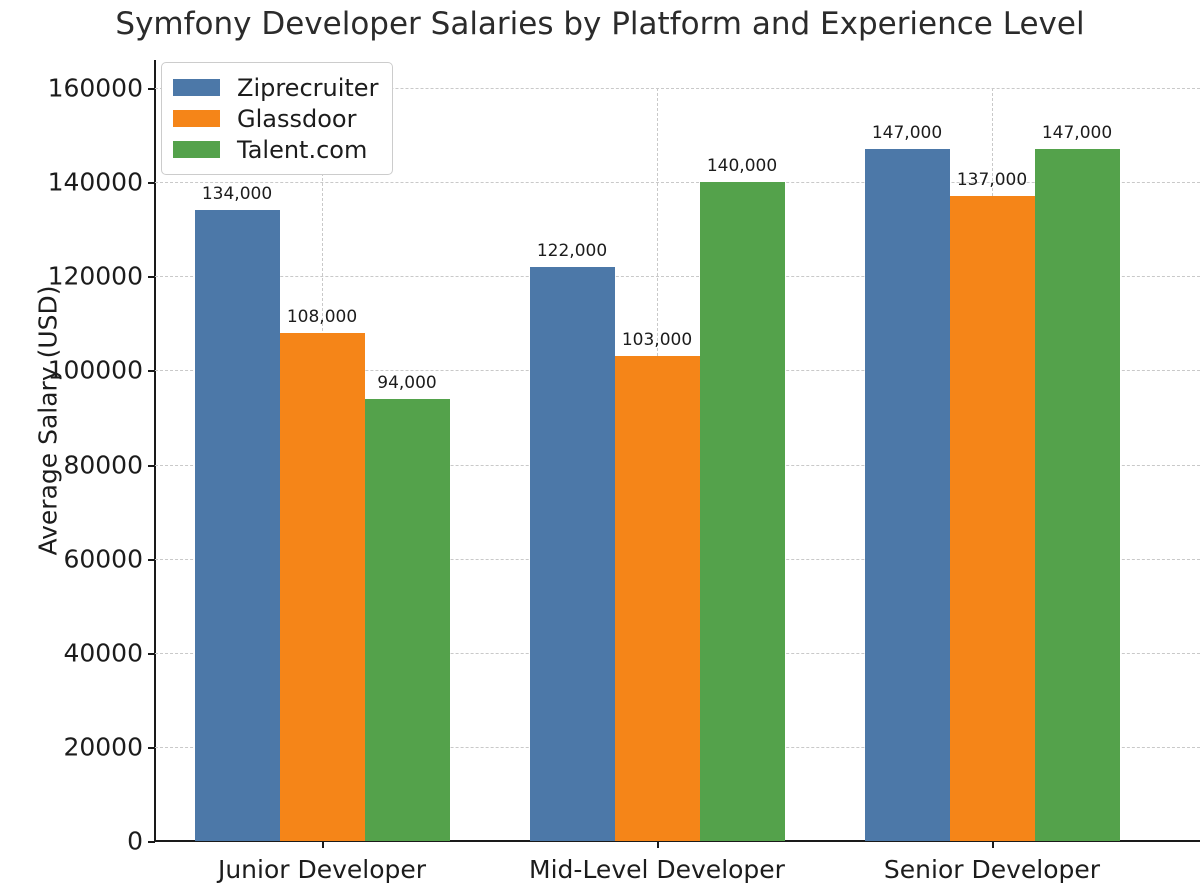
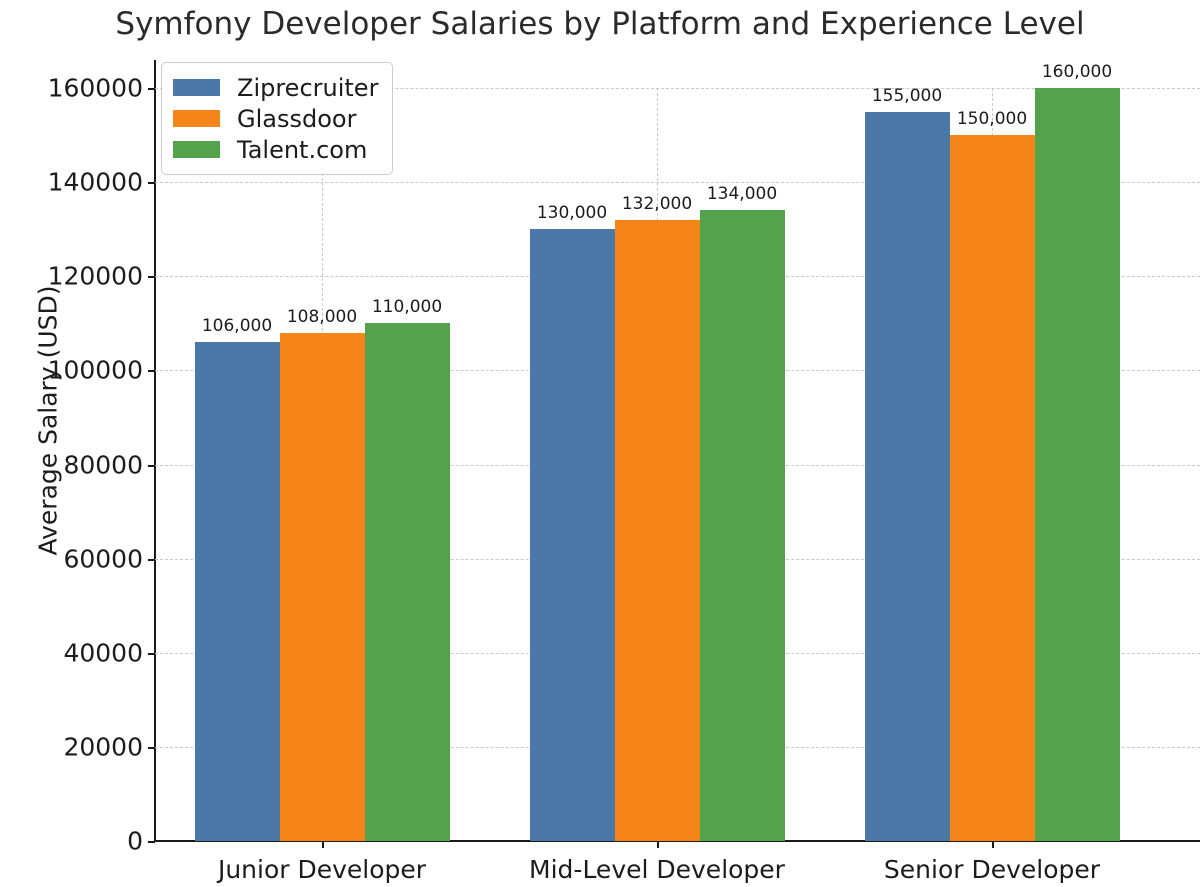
Ziprecruiter/Junior Developer: 134,000 -> 106,000
Talent.com/Junior Developer: 94,000 -> 110,000
Ziprecruiter/Mid-Level Developer: 122,000 -> 130,000
Glassdoor/Mid-Level Developer: 103,000 -> 132,000
Talent.com/Mid-Level Developer: 140,000 -> 134,000
Ziprecruiter/Senior Developer: 147,000 -> 155,000
Glassdoor/Senior Developer: 137,000 -> 150,000
Talent.com/Senior Developer: 147,000 -> 160,000
